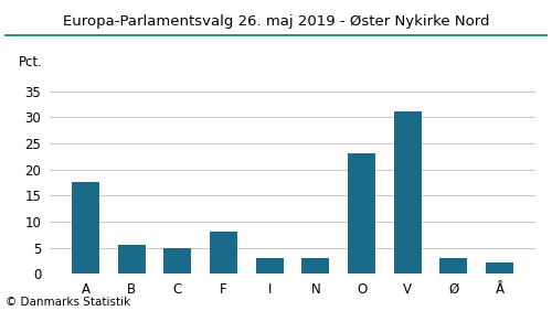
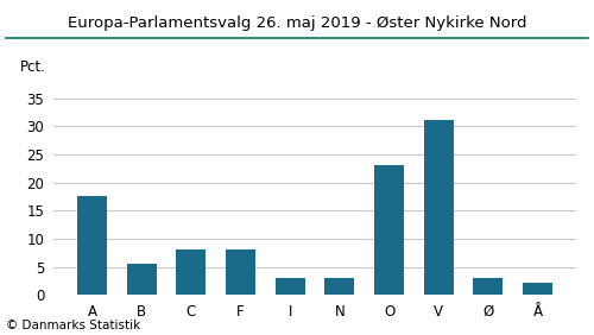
C: 5.0 -> 8.0
